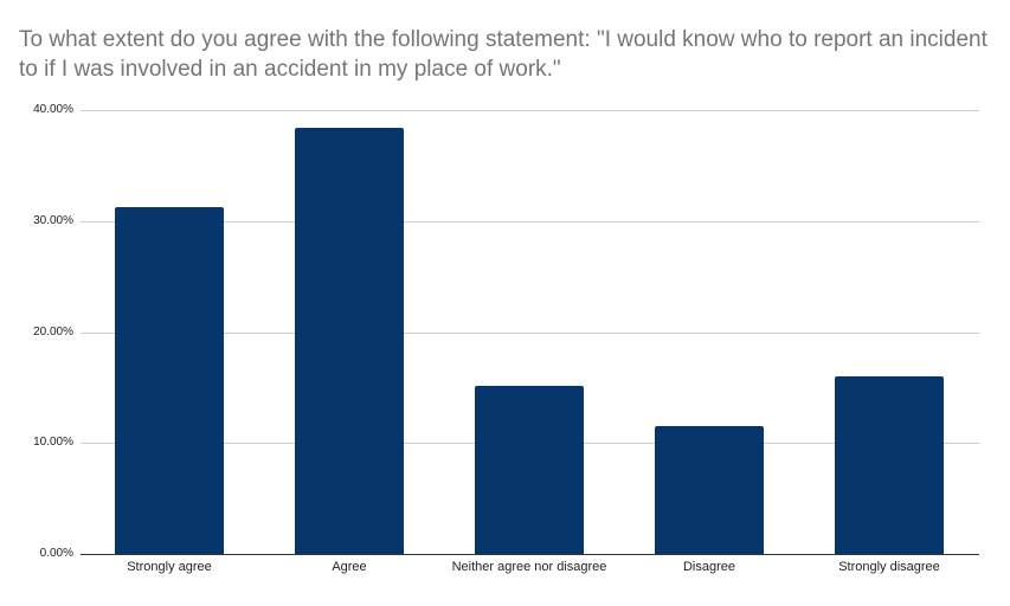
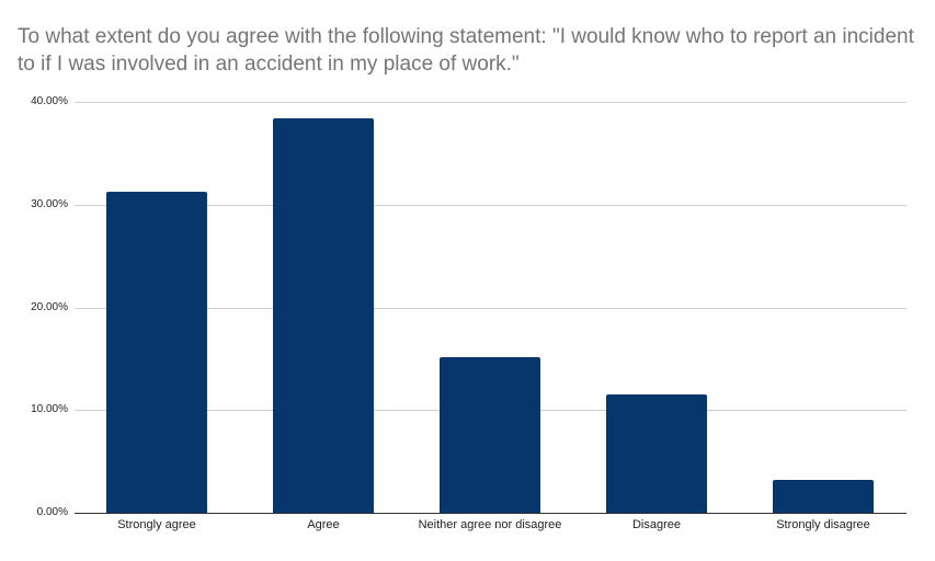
Strongly disagree: 16% -> 3%
